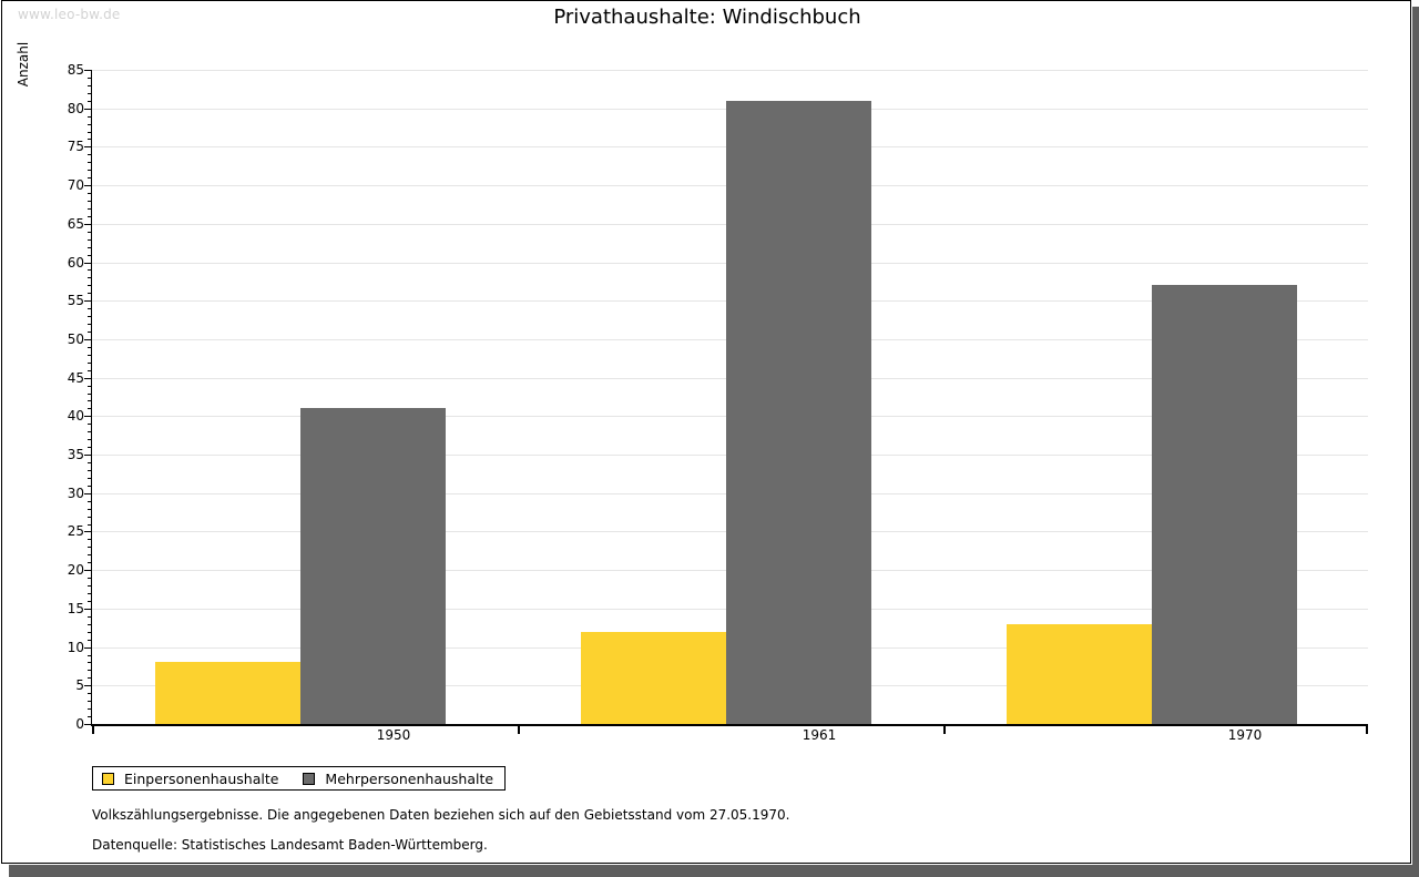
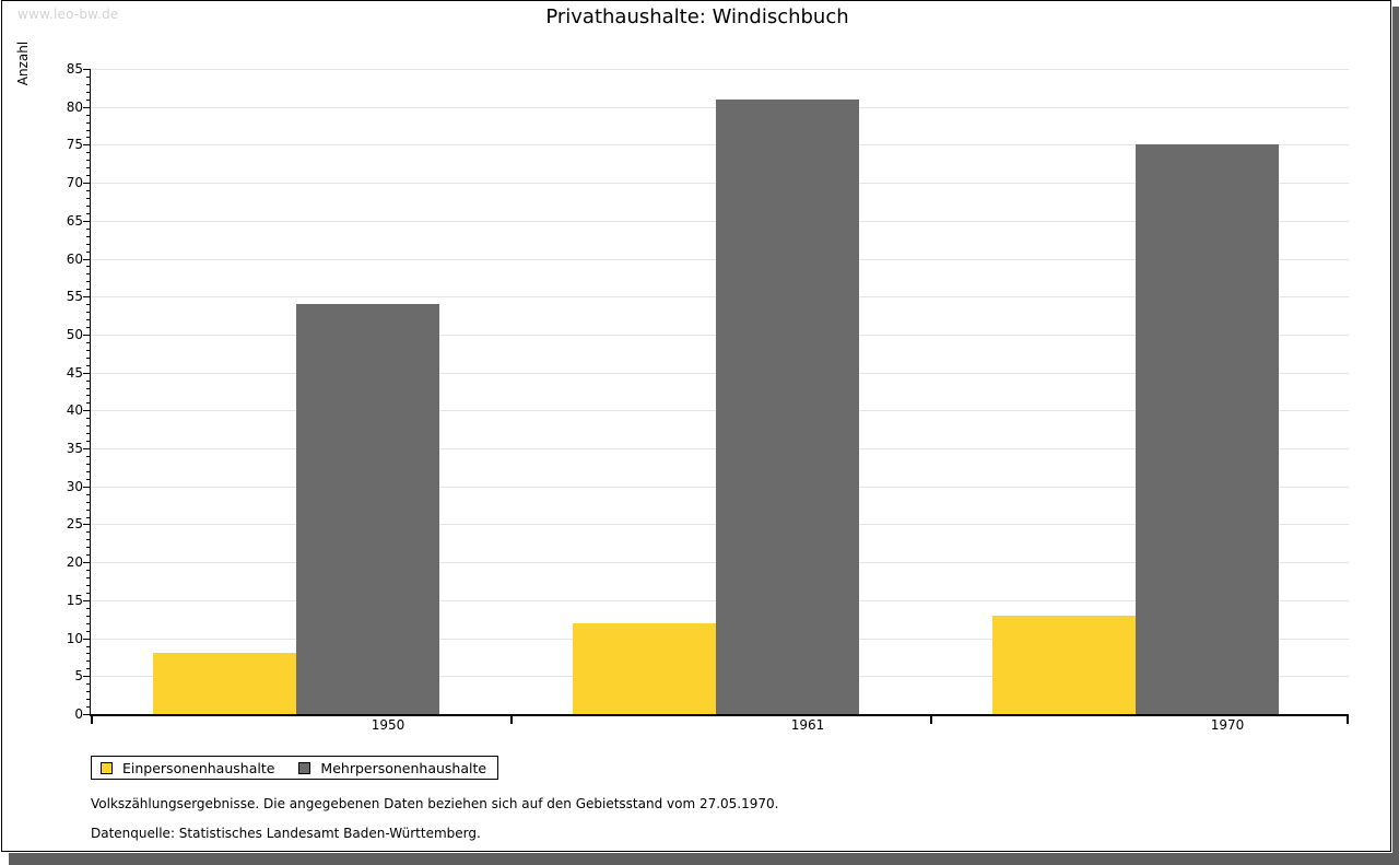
Mehrpersonenhaushalte/1950: 41 -> 54
Mehrpersonenhaushalte/1970: 57 -> 75
